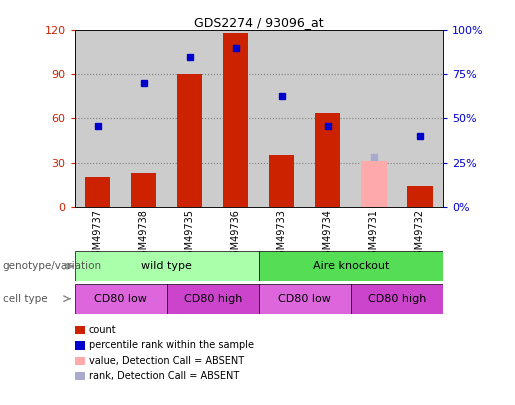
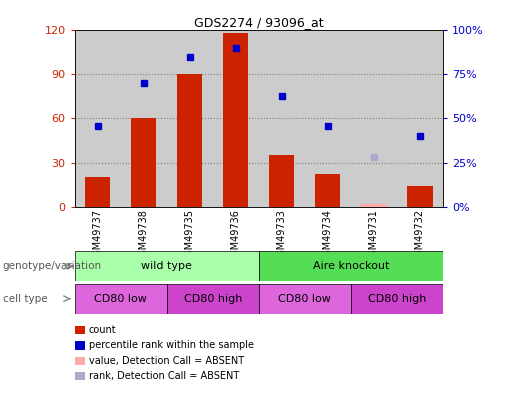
GSM49738: 23 -> 60
GSM49734: 64 -> 22
GSM49731: 31 -> 2
